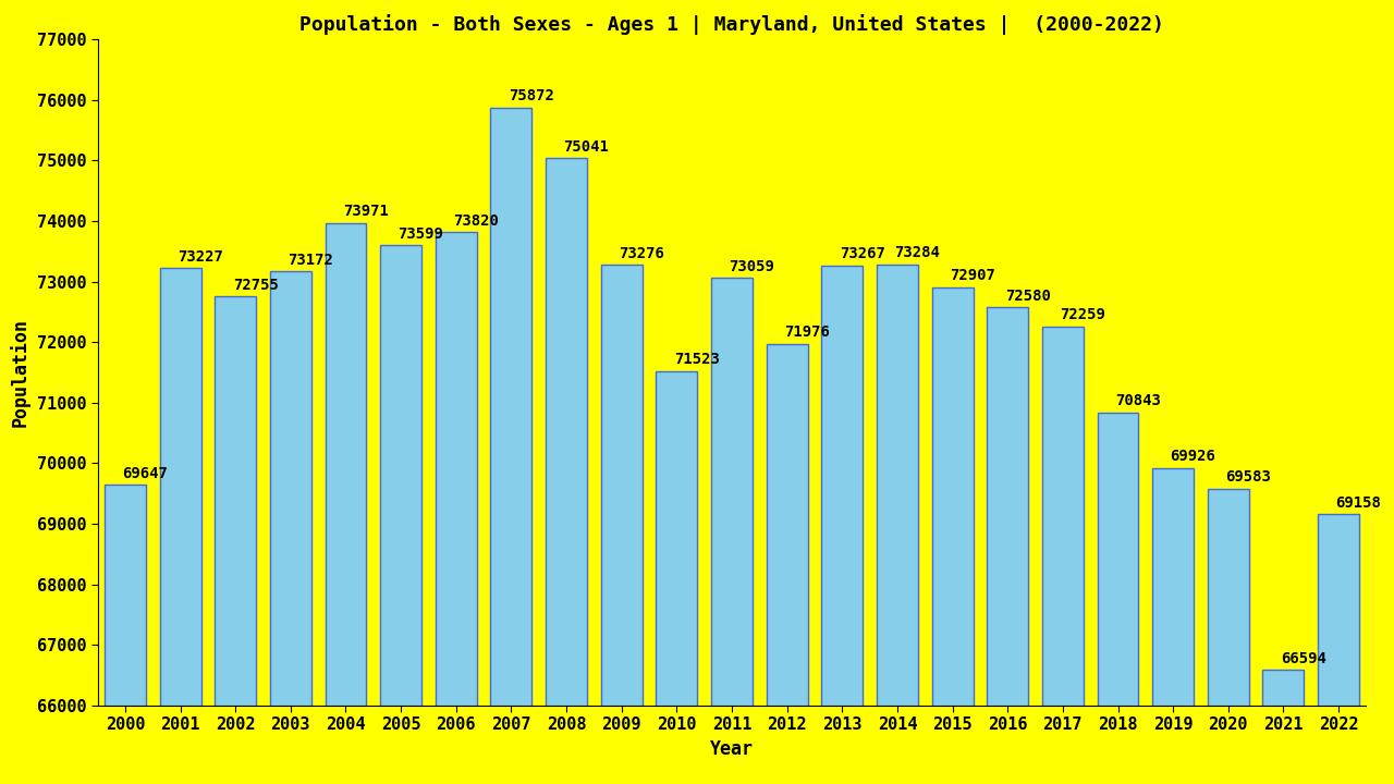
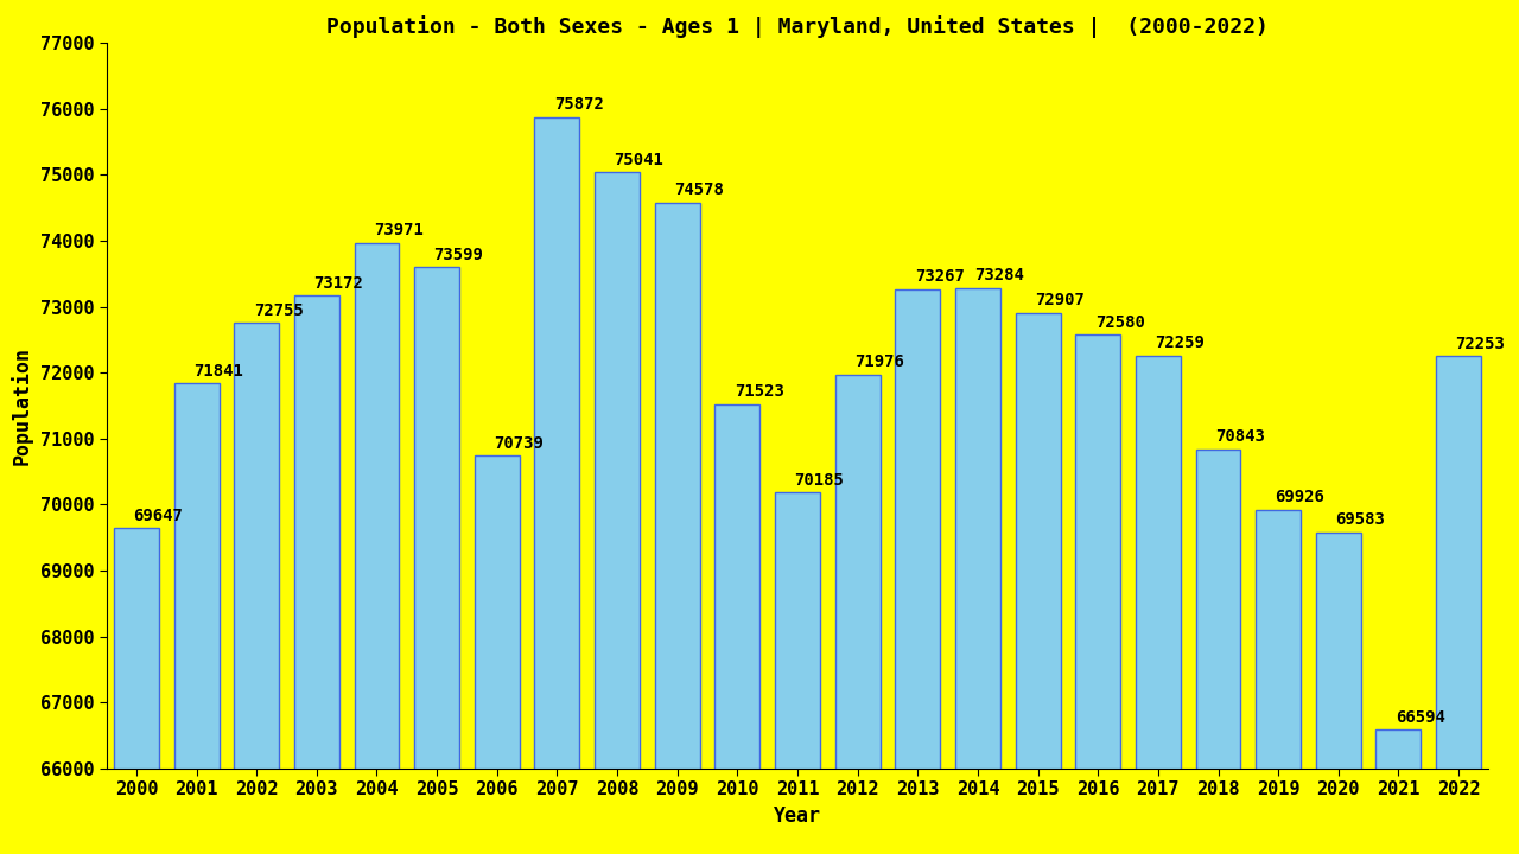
2001: 73227 -> 71841
2006: 73820 -> 70739
2009: 73276 -> 74578
2011: 73059 -> 70185
2022: 69158 -> 72253
